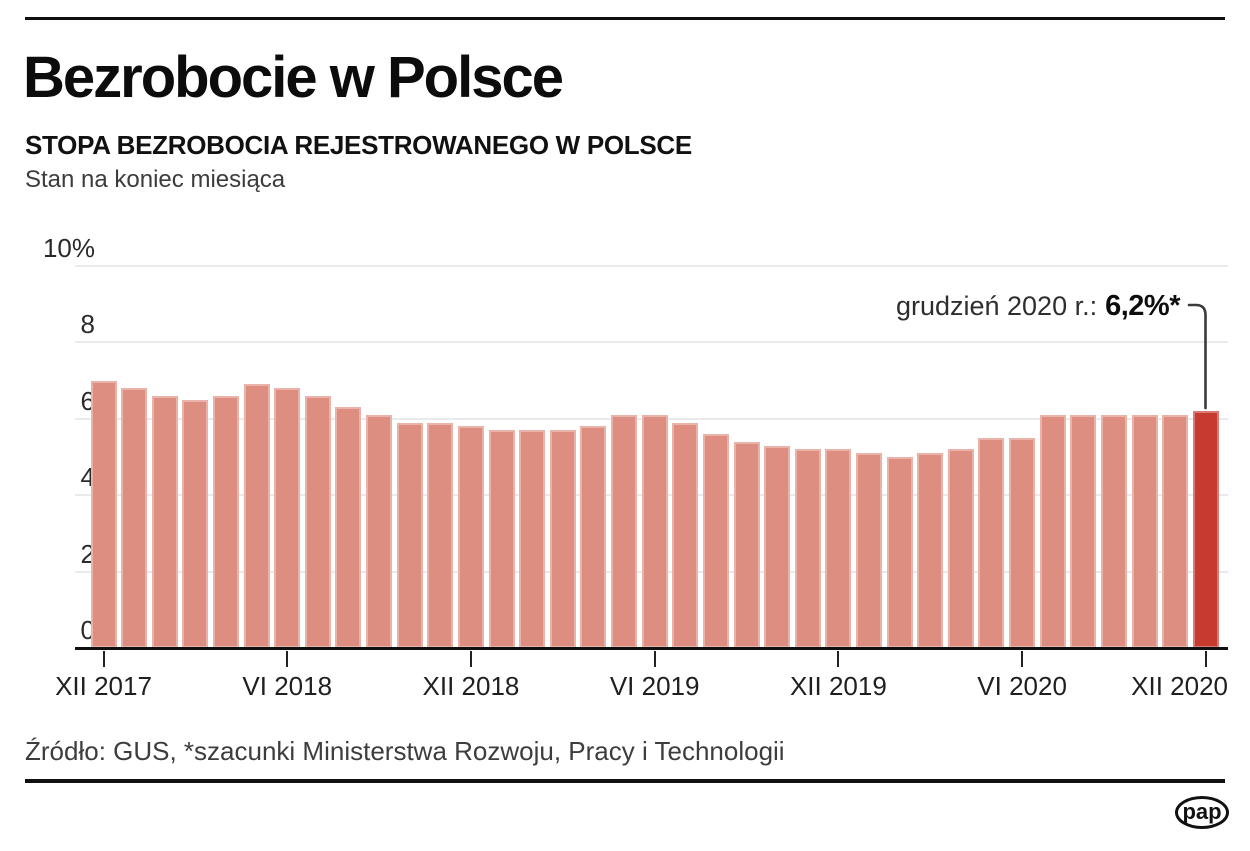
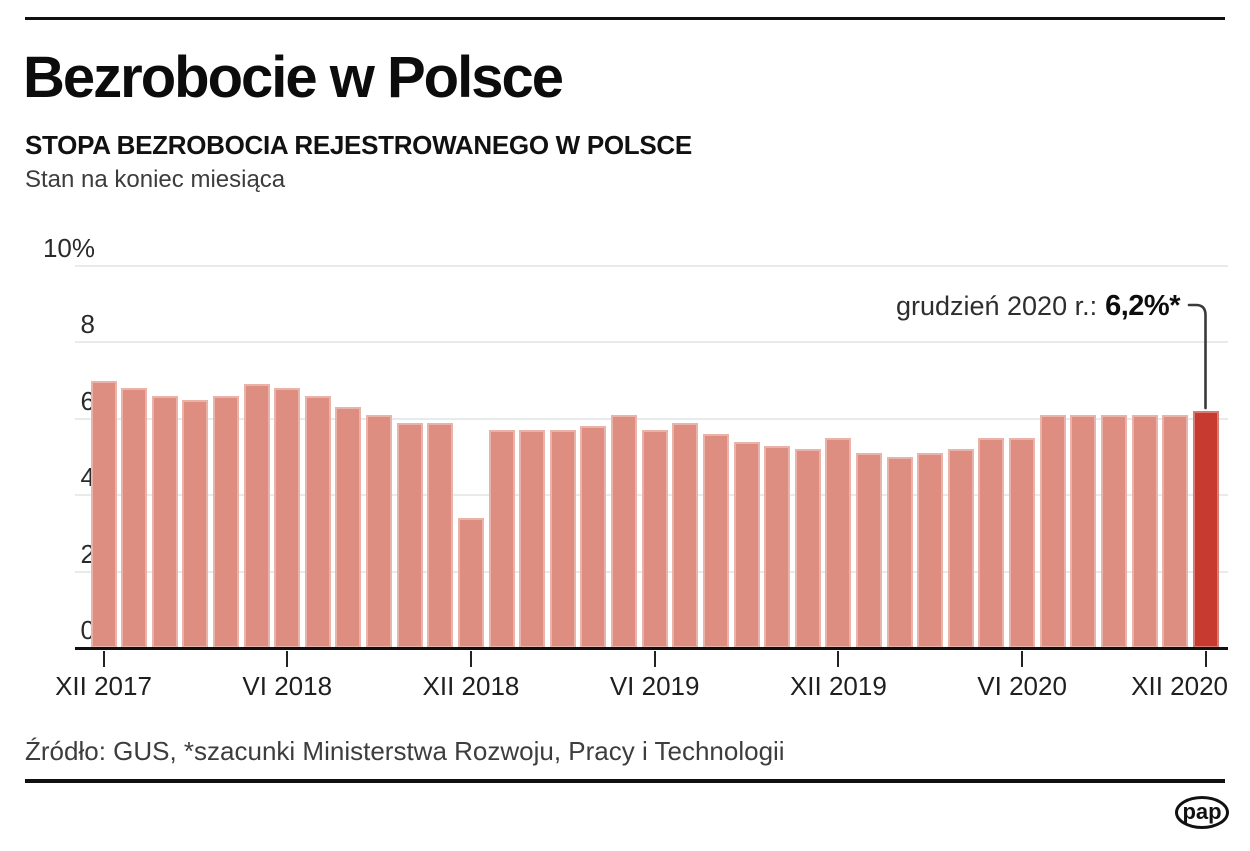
XII 2018: 5.8% -> 3.4%
VI 2019: 6.1% -> 5.7%
XII 2019: 5.2% -> 5.5%
